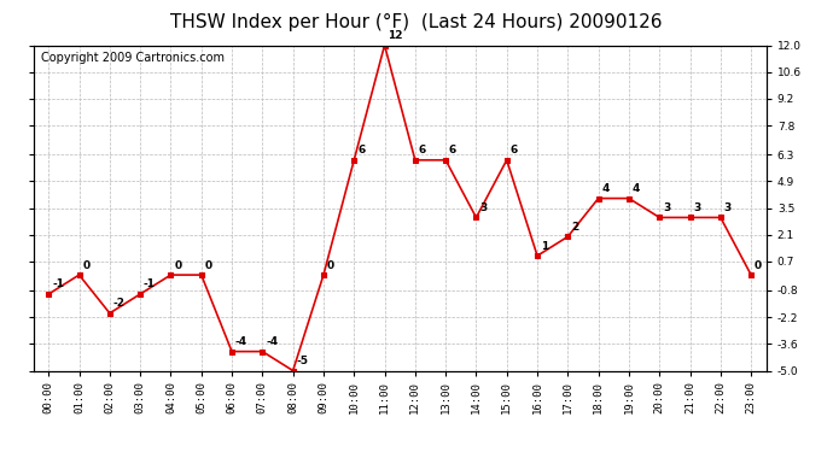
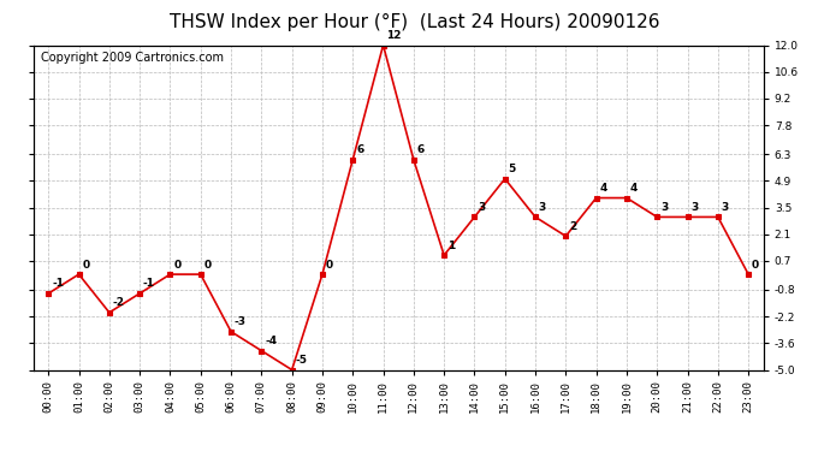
06:00: -4 -> -3
13:00: 6 -> 1
15:00: 6 -> 5
16:00: 1 -> 3
